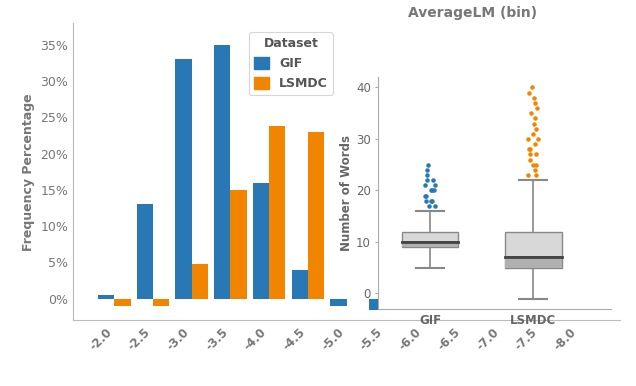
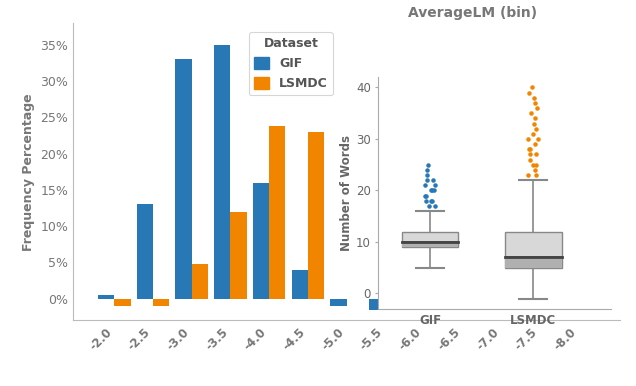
LSMDC/-3.5: 15.0% -> 12.0%
